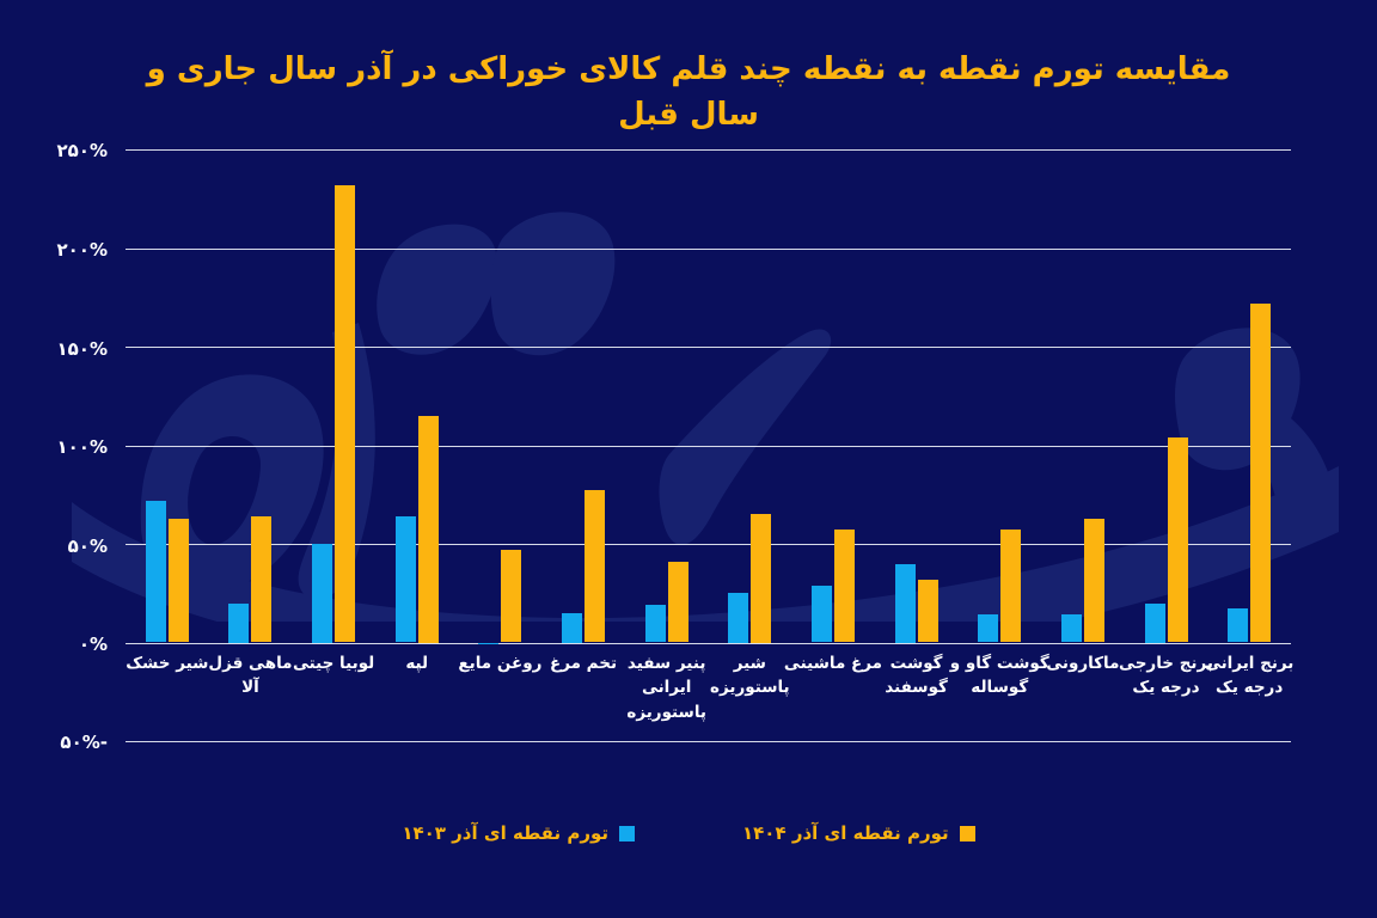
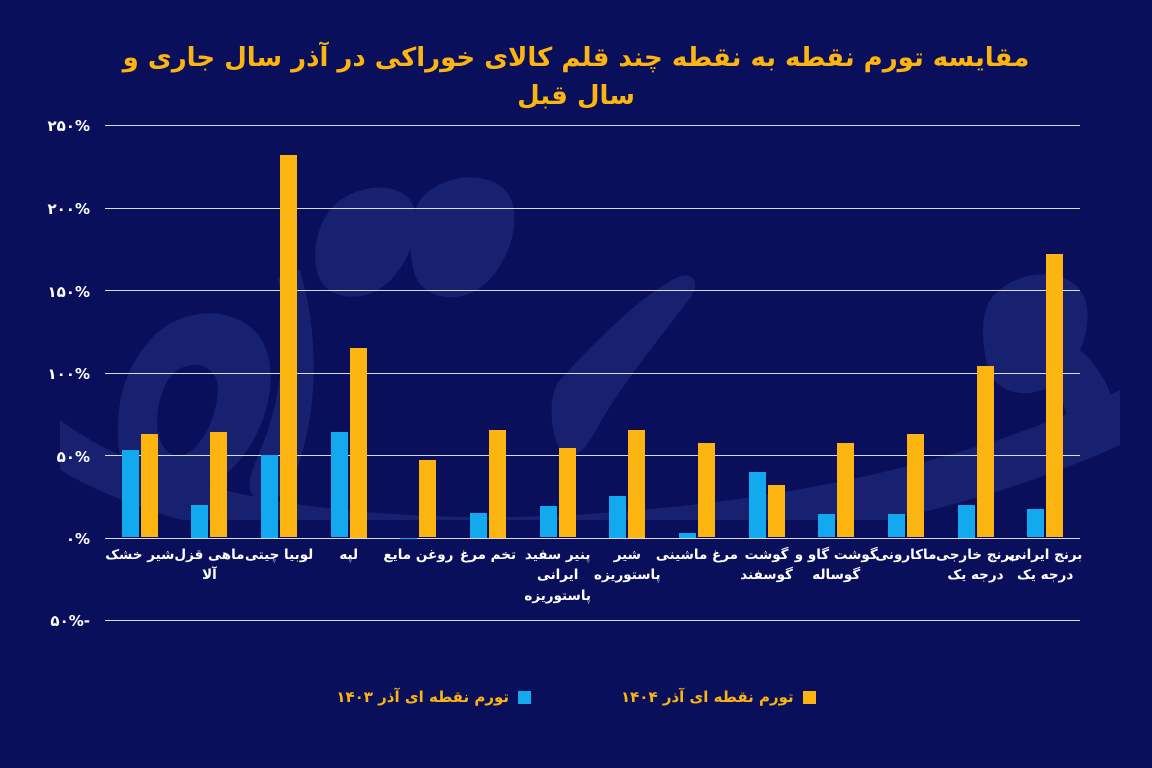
تورم نقطه ای آذر ۱۴۰۳/مرغ ماشینی: 29% -> 2%
تورم نقطه ای آذر ۱۴۰۴/پنیر سفید ایرانی پاستوریزه: 41% -> 54%
تورم نقطه ای آذر ۱۴۰۴/تخم مرغ: 77% -> 65%
تورم نقطه ای آذر ۱۴۰۳/شیر خشک: 72% -> 53%
